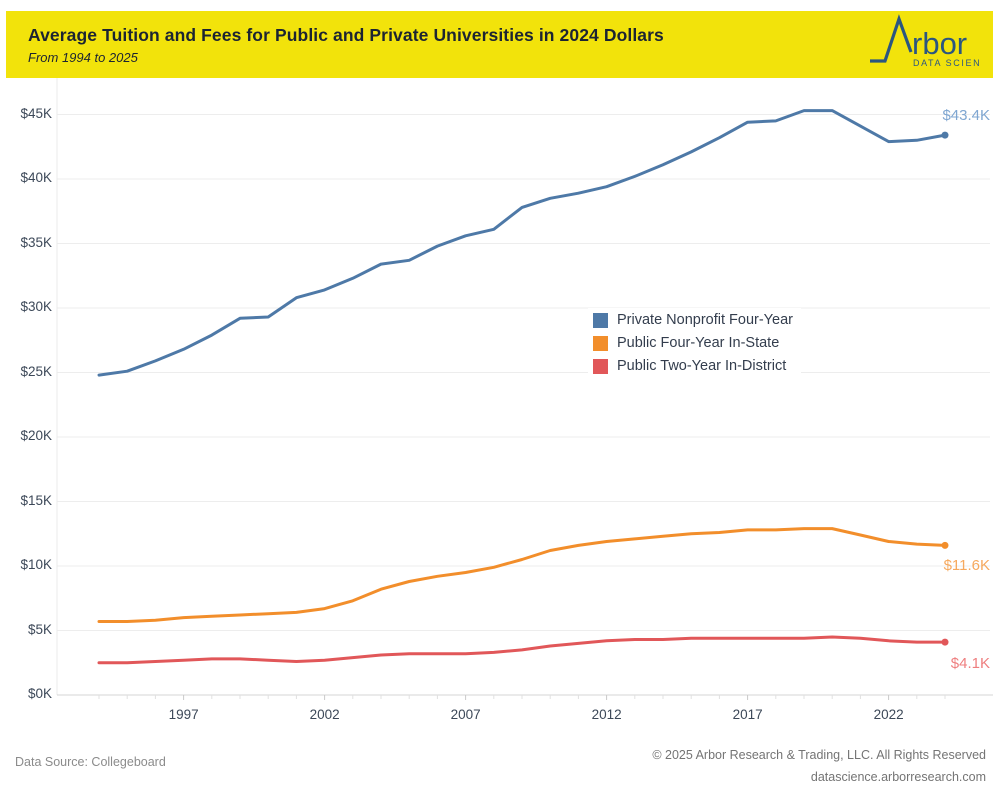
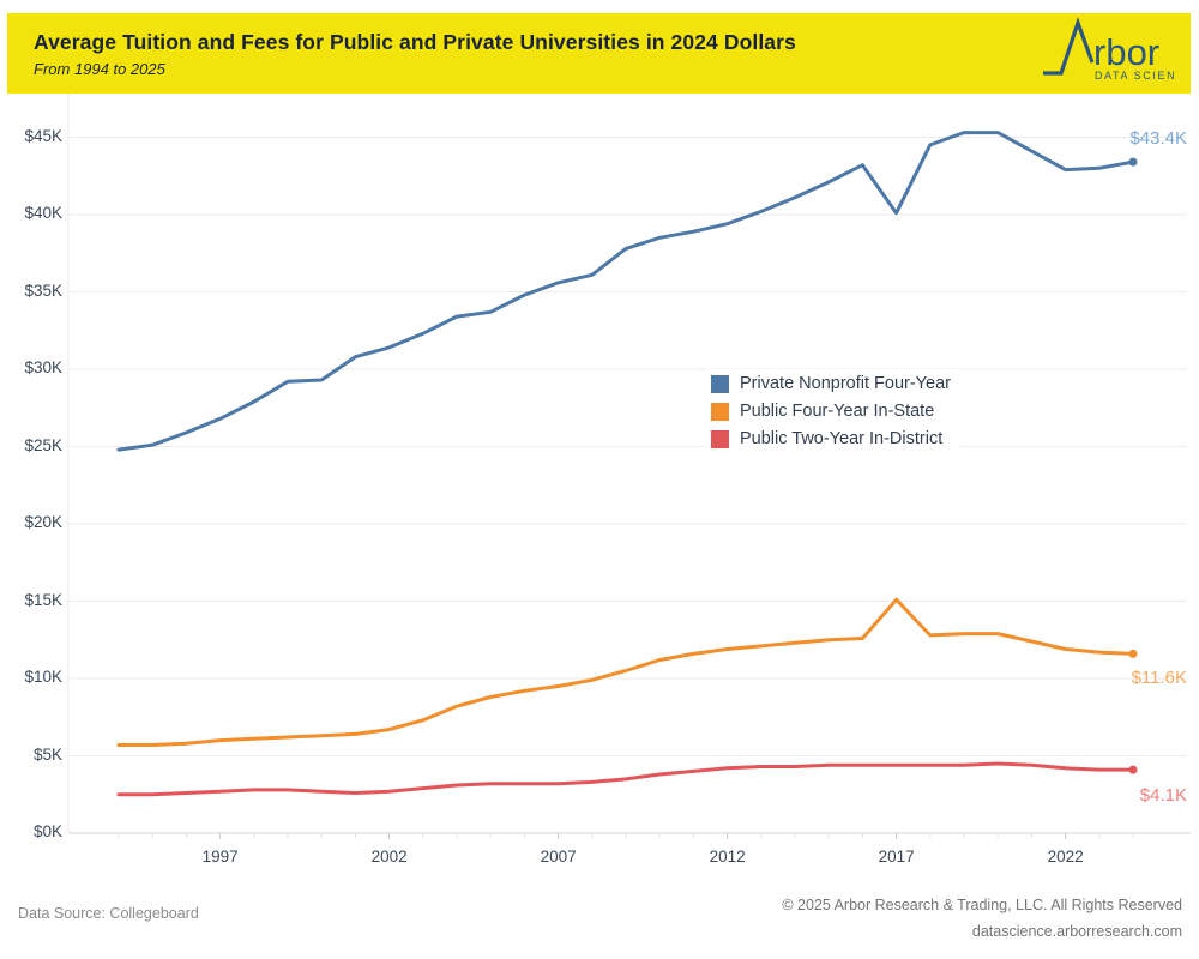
Private Nonprofit Four-Year/2017: $44.4K -> $40.1K
Public Four-Year In-State/2017: $12.8K -> $15.1K
